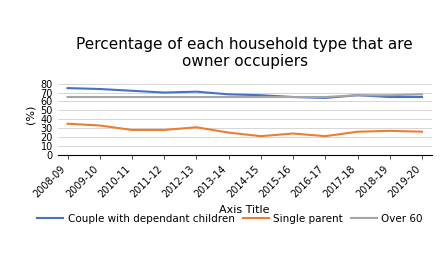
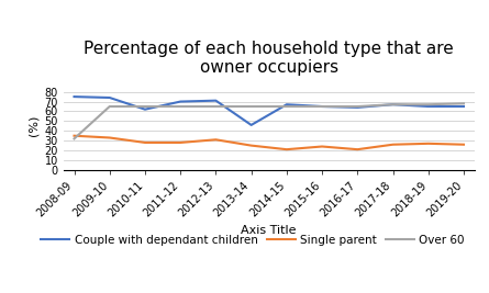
Over 60/2008-09: 65 -> 32
Couple with dependant children/2010-11: 72 -> 62
Couple with dependant children/2013-14: 68 -> 46
